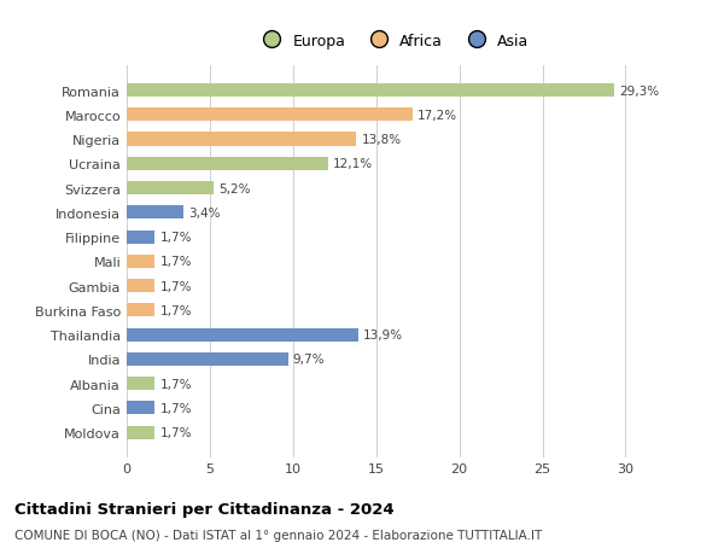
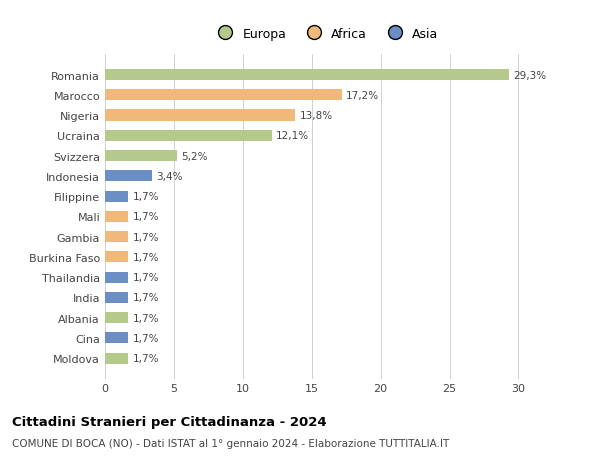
Thailandia: 13,9% -> 1,7%
India: 9,7% -> 1,7%
